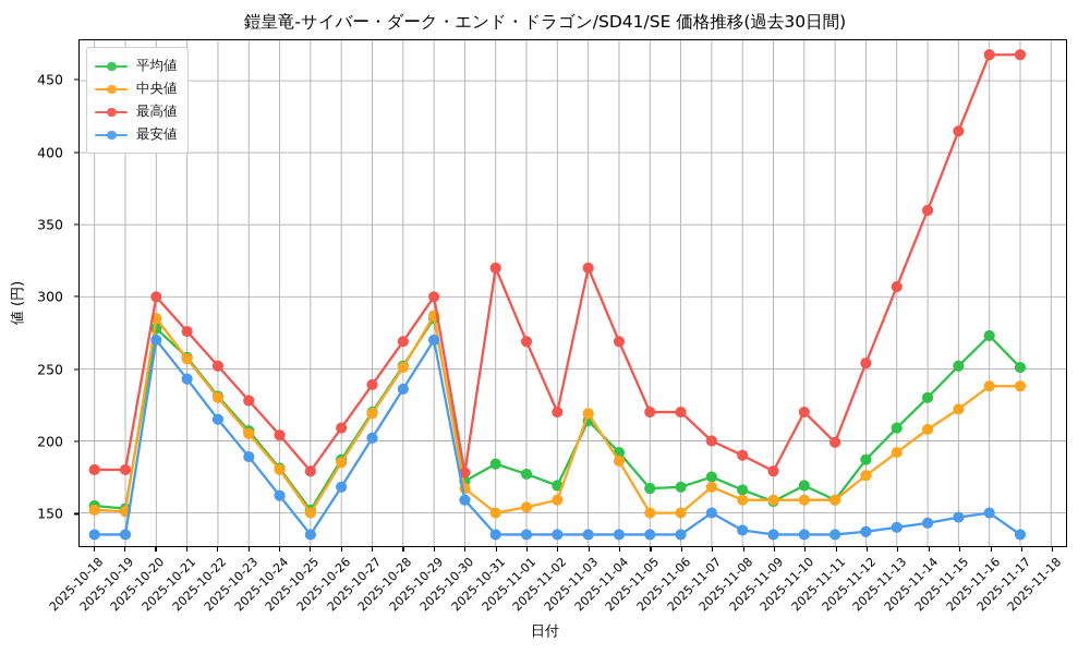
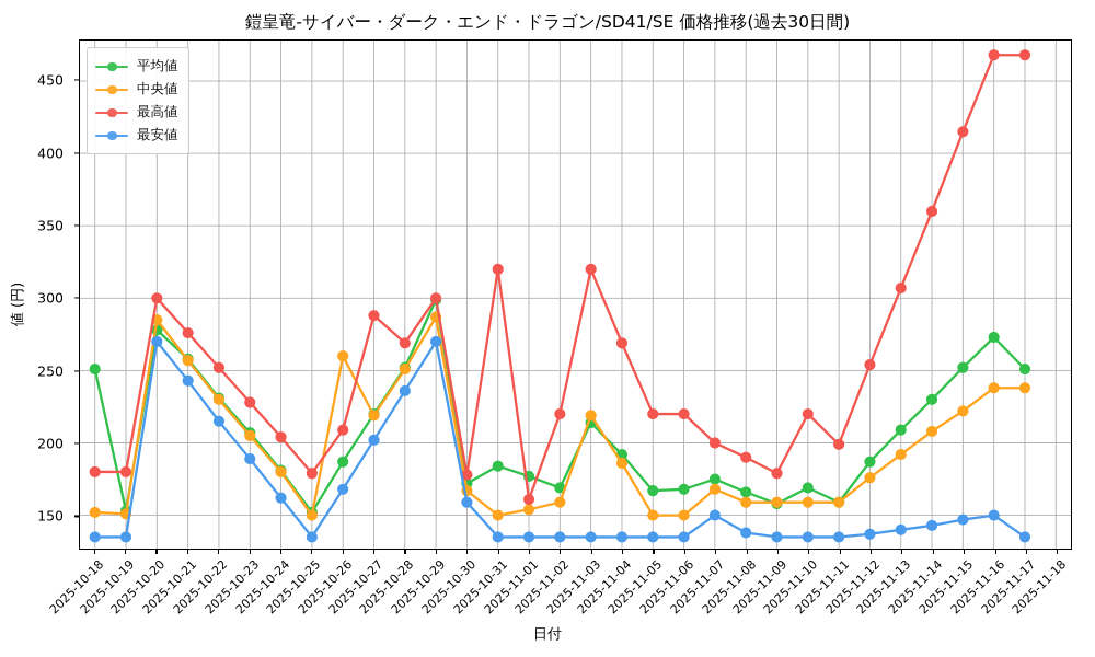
平均値/2025-10-18: 155 -> 251
中央値/2025-10-26: 185 -> 260
最高値/2025-10-27: 239 -> 288
平均値/2025-10-29: 285 -> 299
最高値/2025-11-01: 269 -> 161
